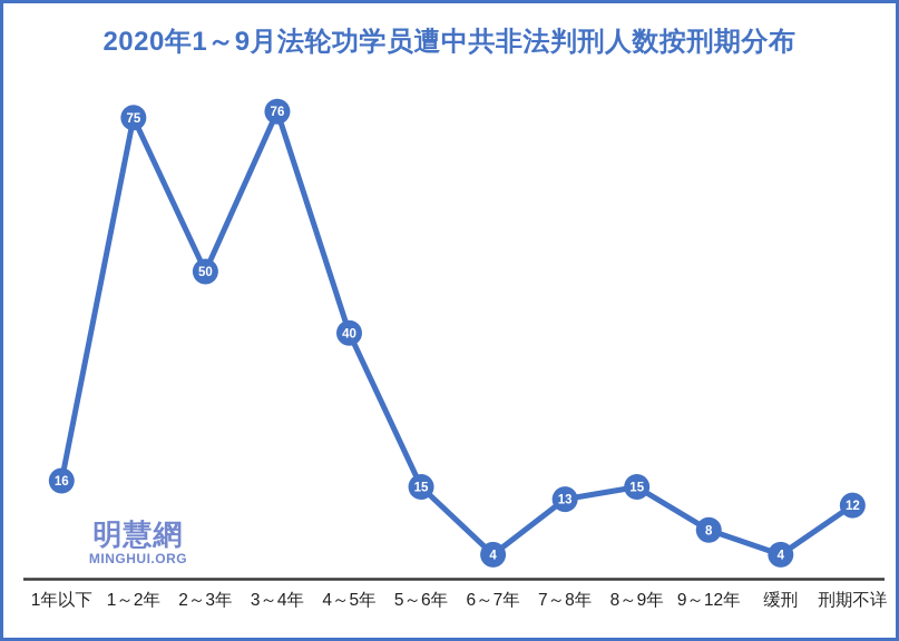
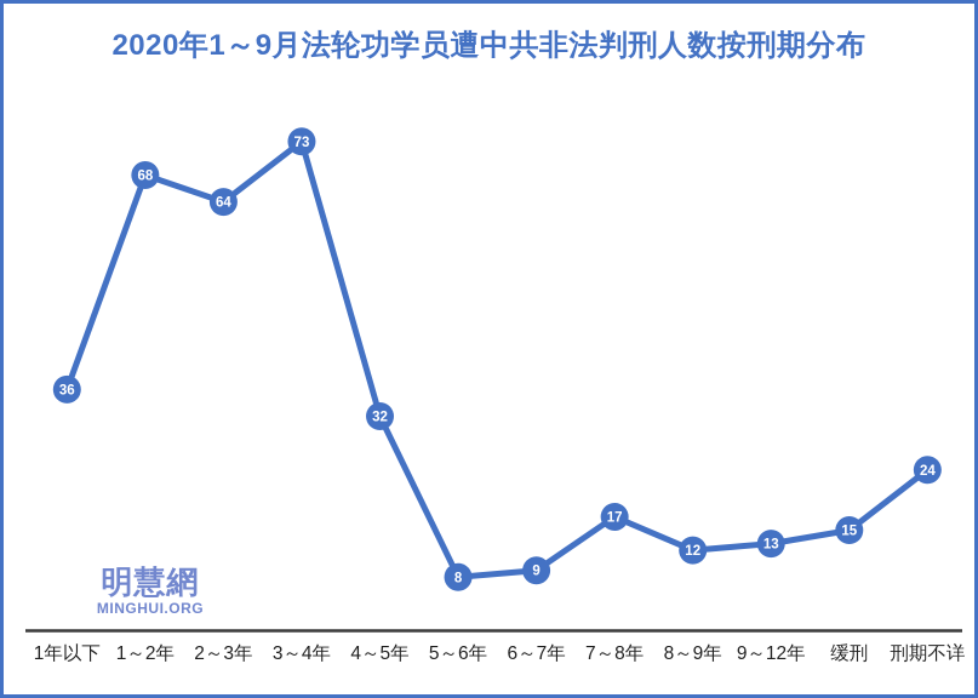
1年以下: 16 -> 36
1～2年: 75 -> 68
2～3年: 50 -> 64
3～4年: 76 -> 73
4～5年: 40 -> 32
5～6年: 15 -> 8
6～7年: 4 -> 9
7～8年: 13 -> 17
8～9年: 15 -> 12
9～12年: 8 -> 13
缓刑: 4 -> 15
刑期不详: 12 -> 24
